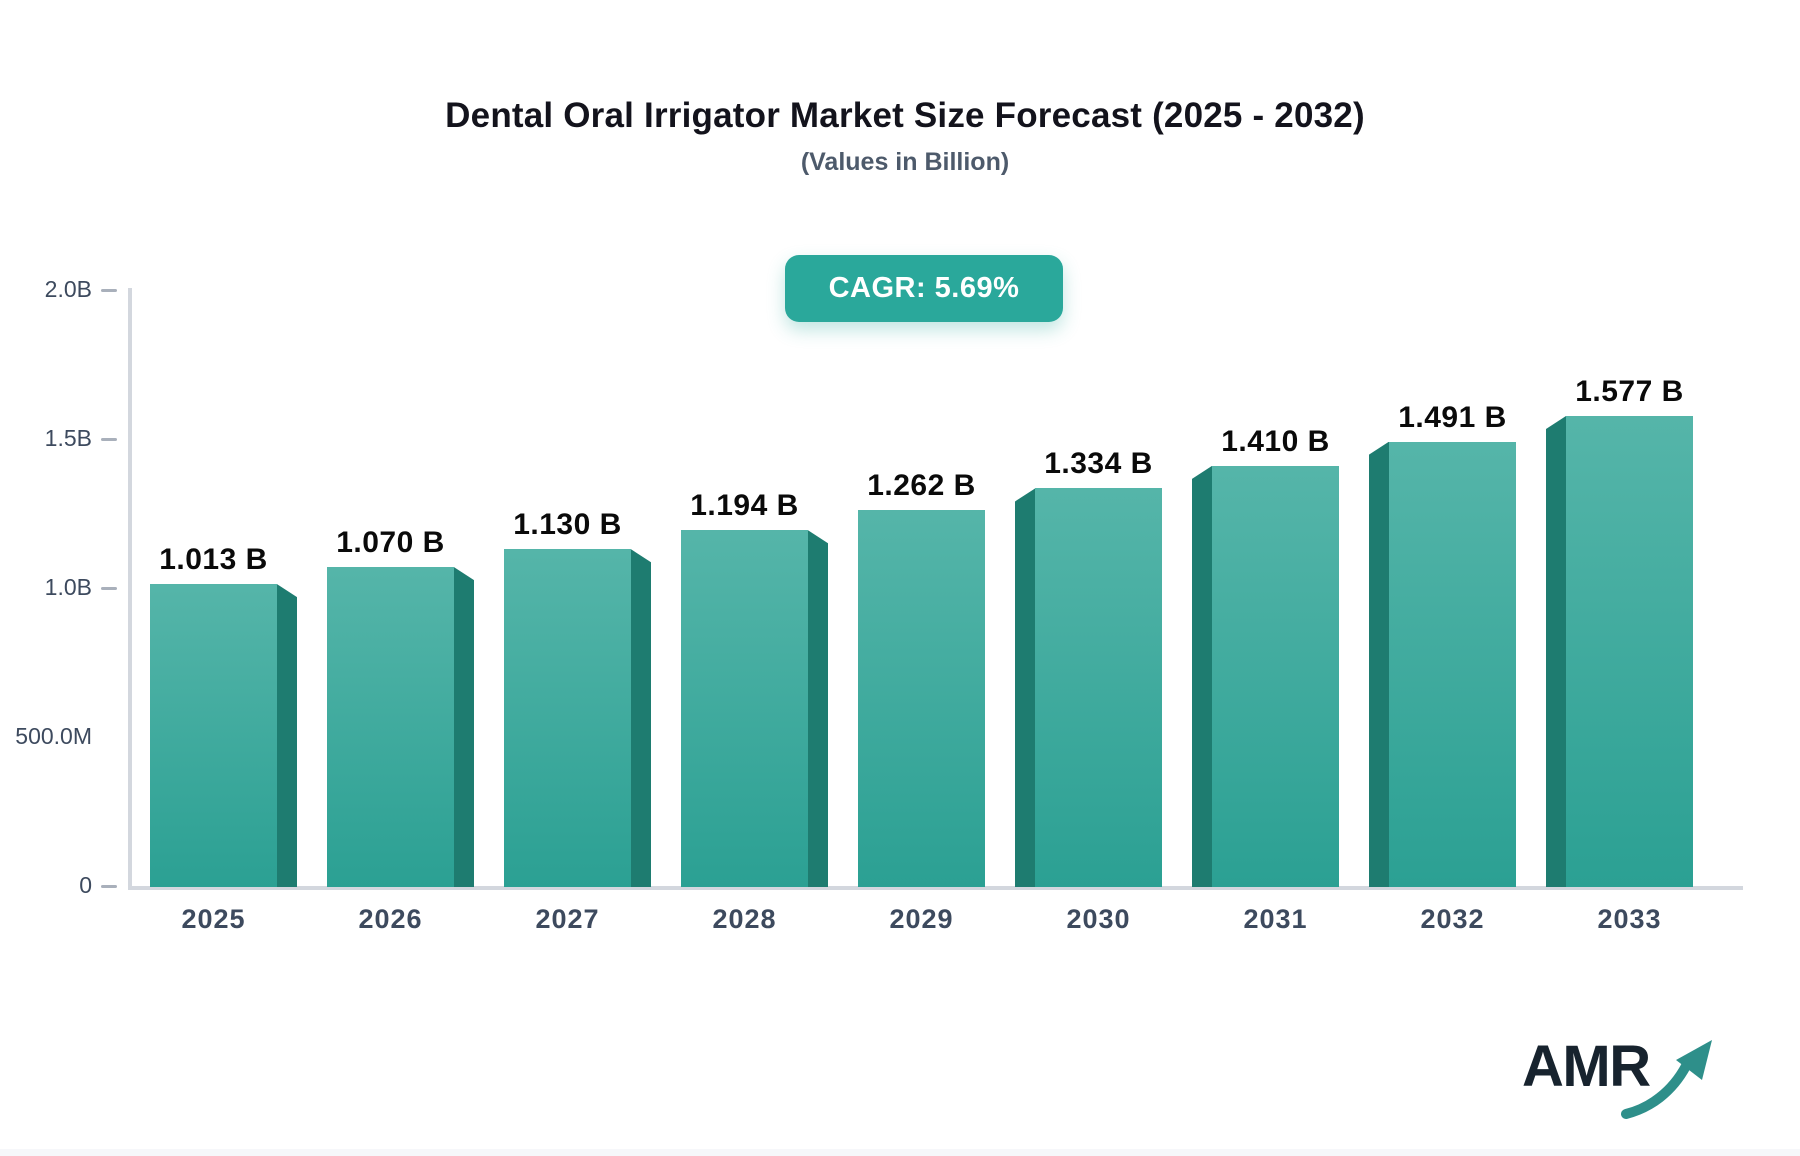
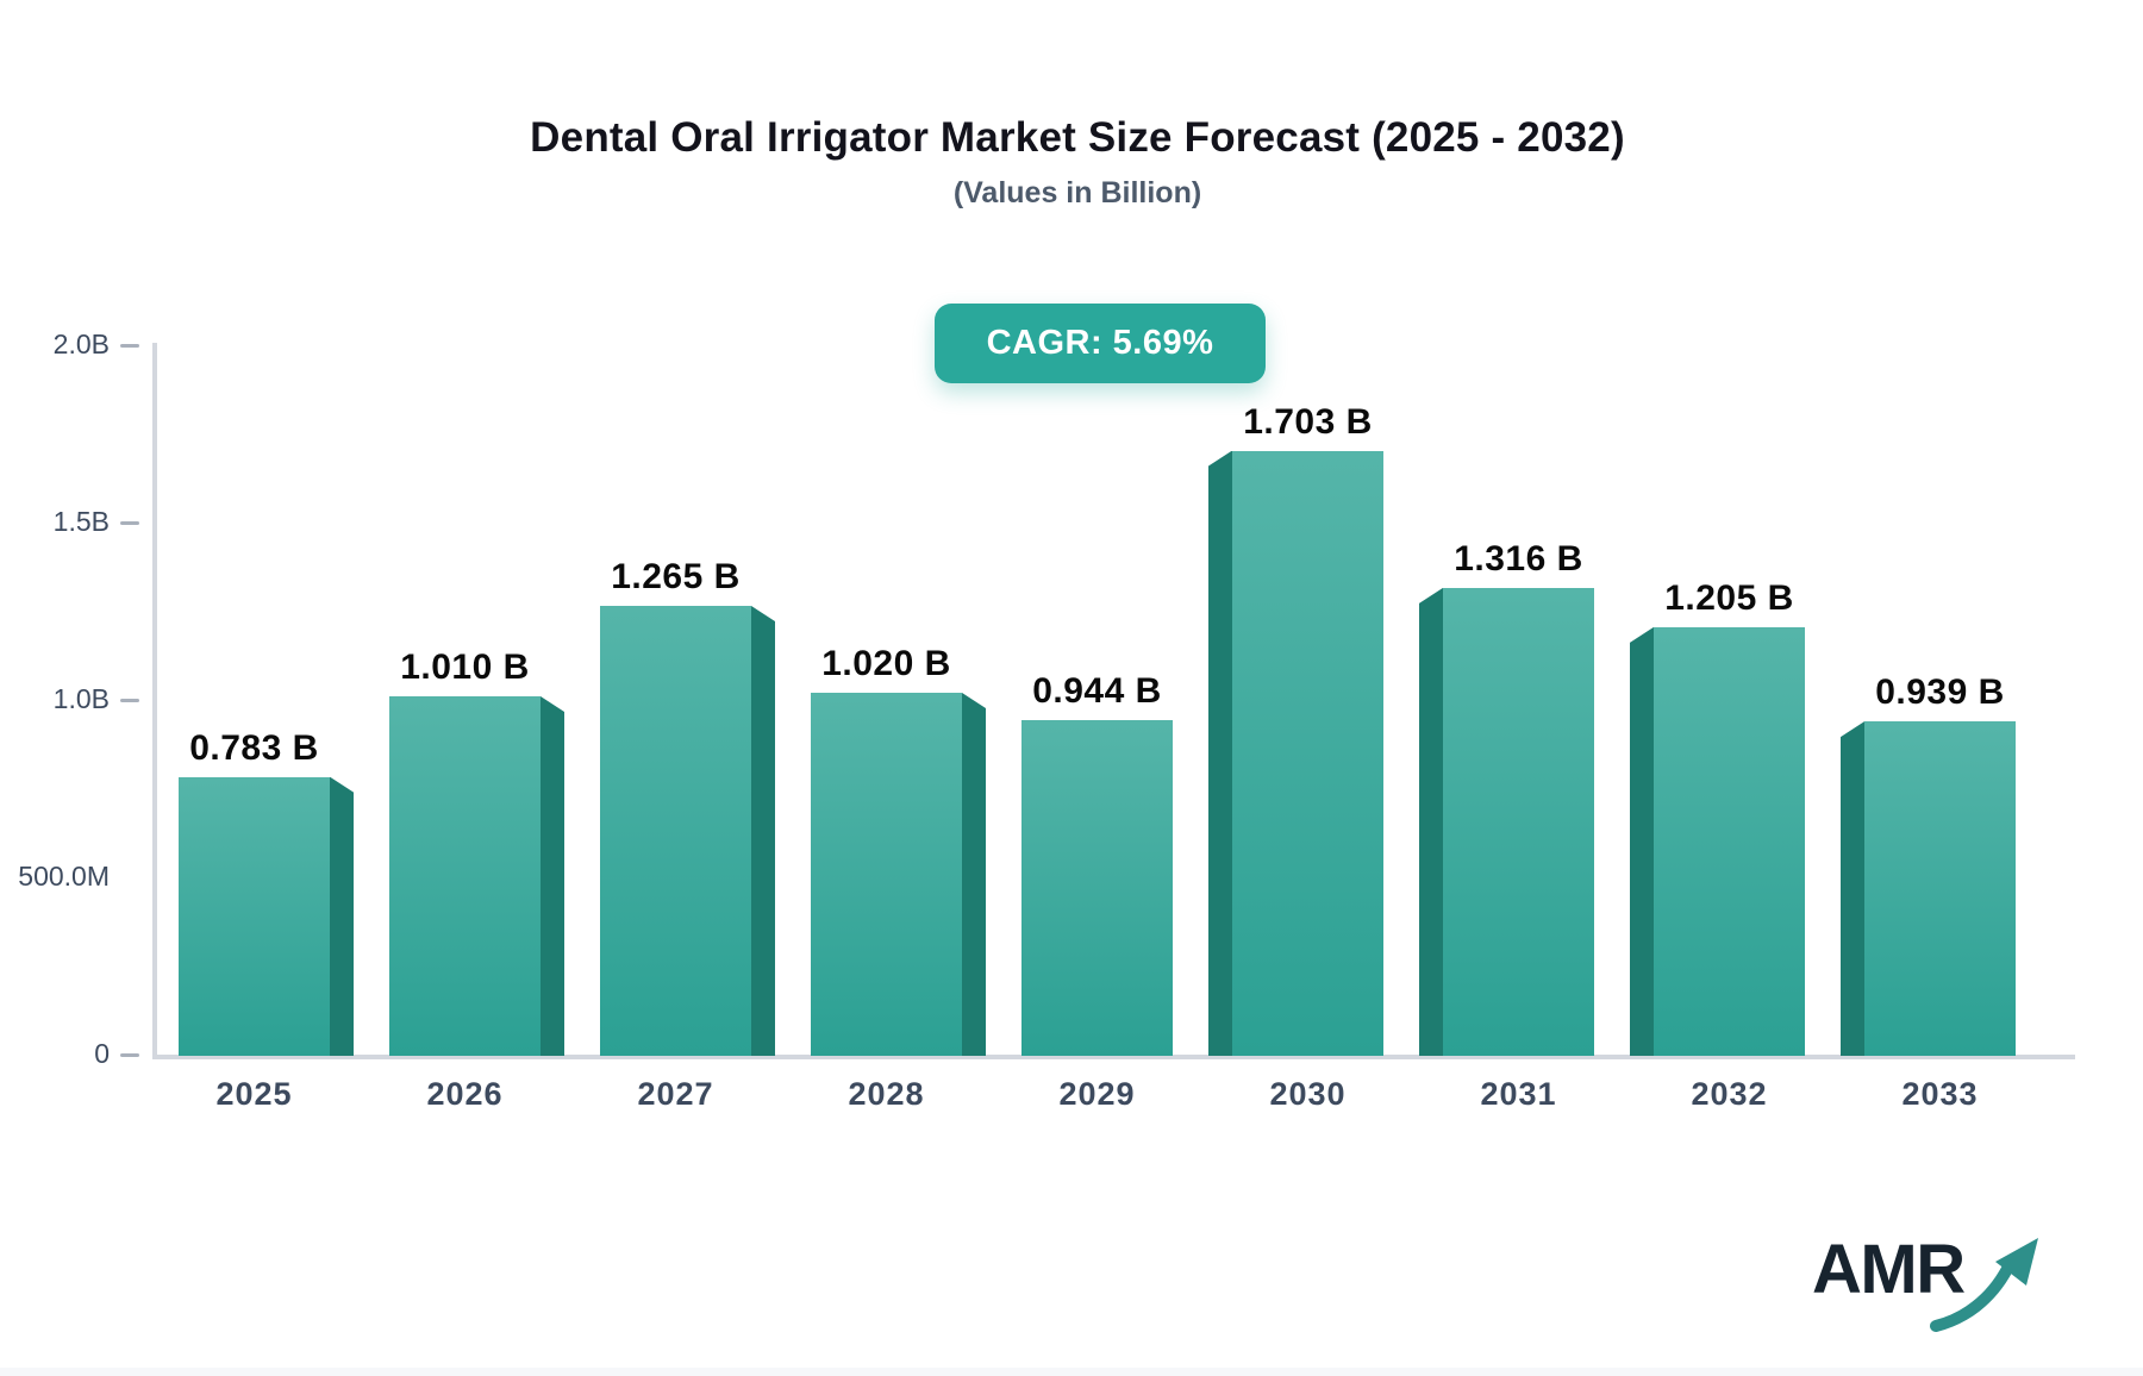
2025: 1.013 -> 0.783
2026: 1.070 -> 1.010
2027: 1.130 -> 1.265
2028: 1.194 -> 1.020
2029: 1.262 -> 0.944
2030: 1.334 -> 1.703
2031: 1.410 -> 1.316
2032: 1.491 -> 1.205
2033: 1.577 -> 0.939
